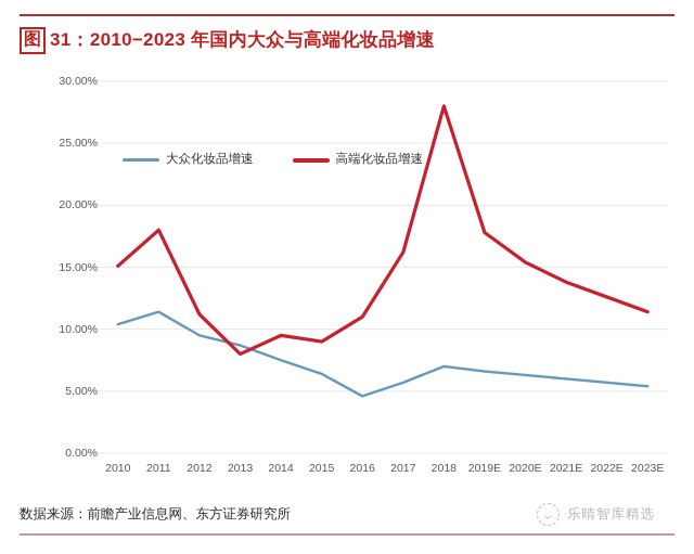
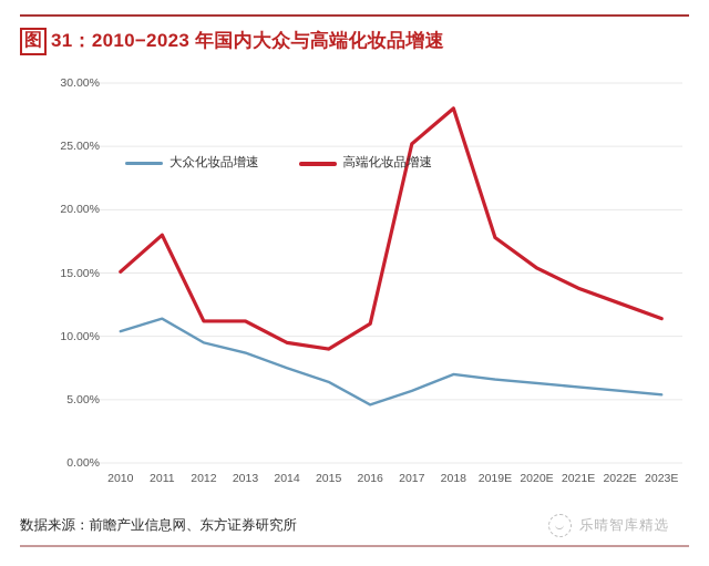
高端化妆品增速/2013: 8.0% -> 11.2%
高端化妆品增速/2017: 16.2% -> 25.2%
